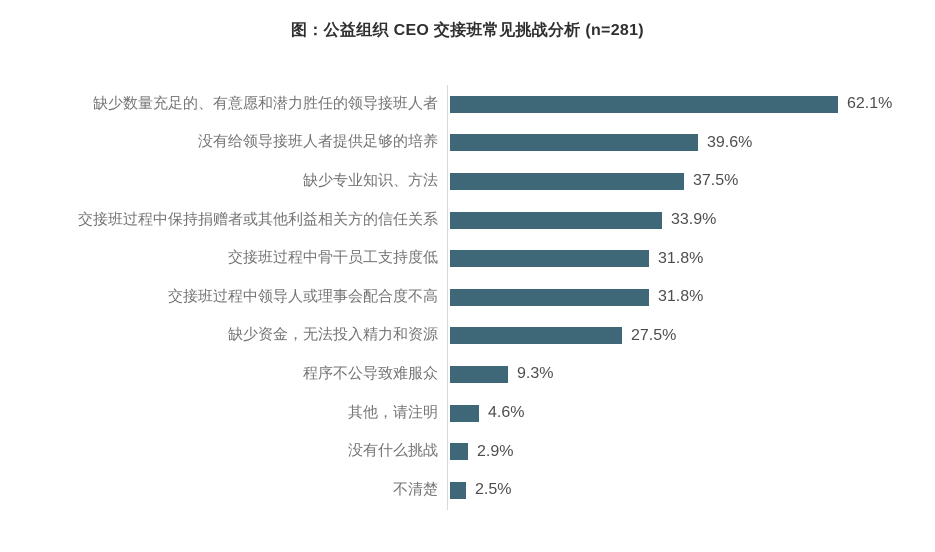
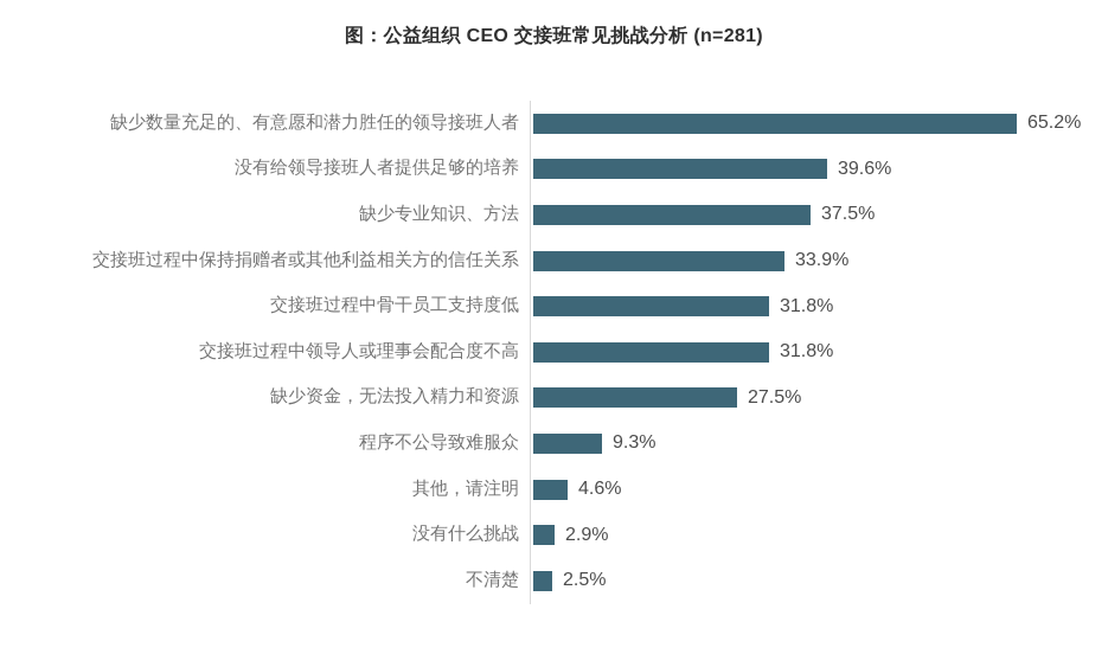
缺少数量充足的、有意愿和潜力胜任的领导接班人者: 62.1% -> 65.2%
